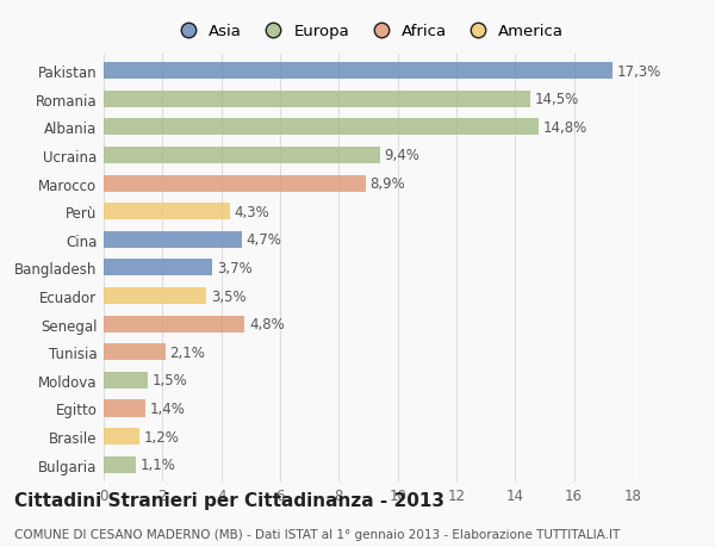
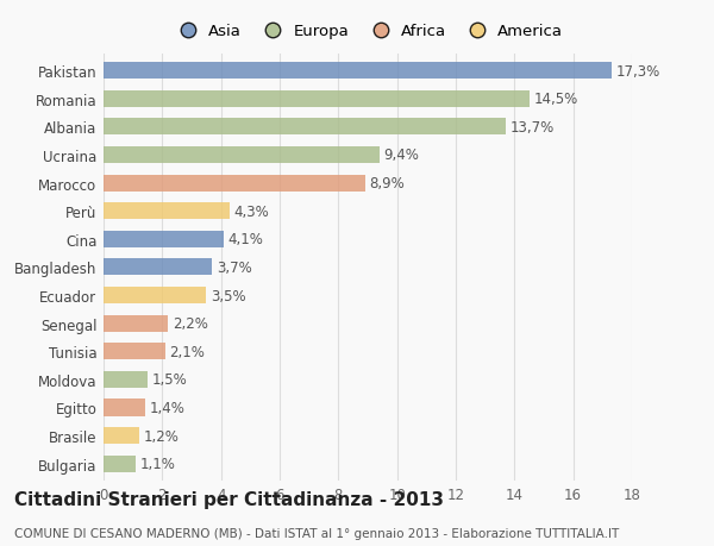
Albania: 14,8% -> 13,7%
Cina: 4,7% -> 4,1%
Senegal: 4,8% -> 2,2%
